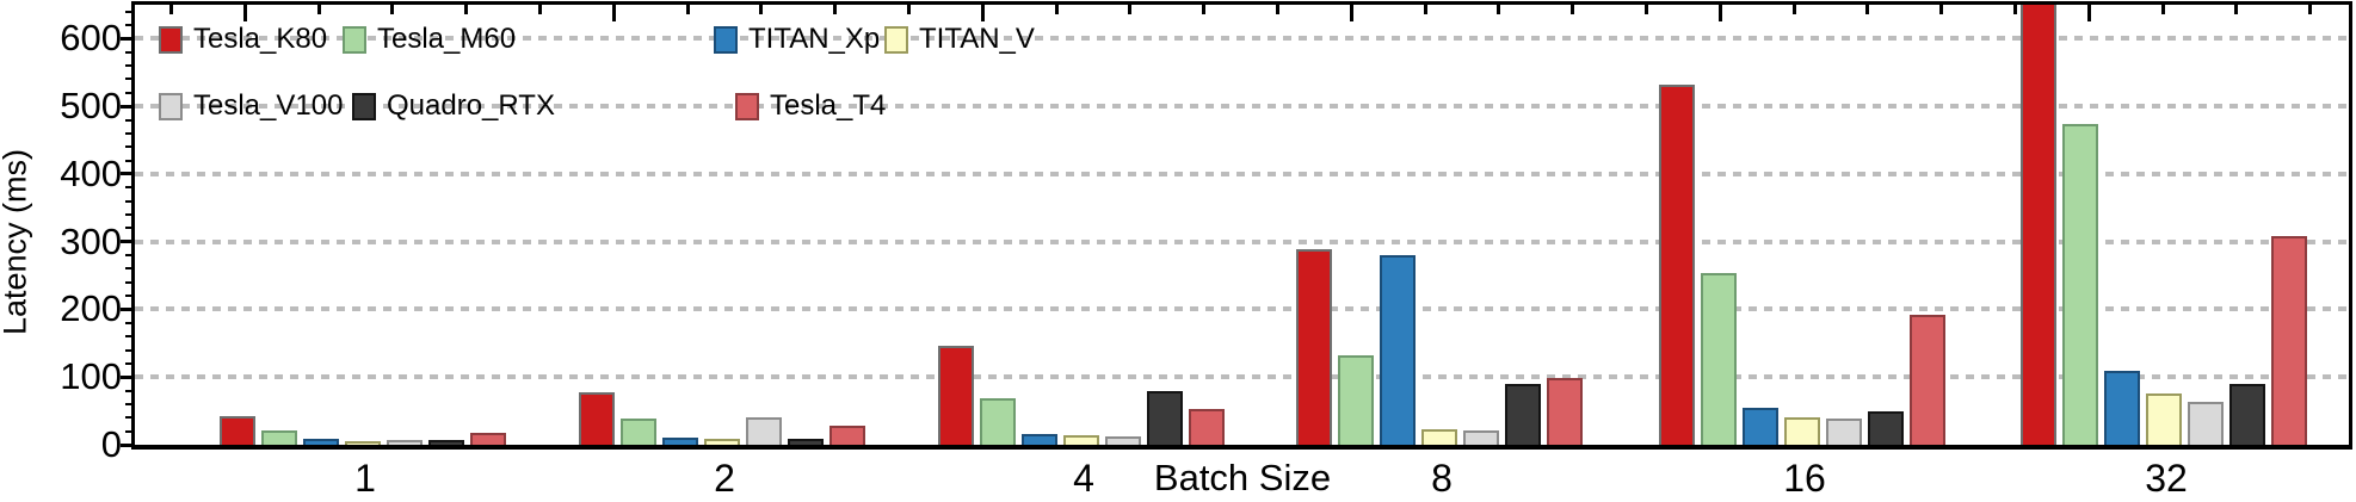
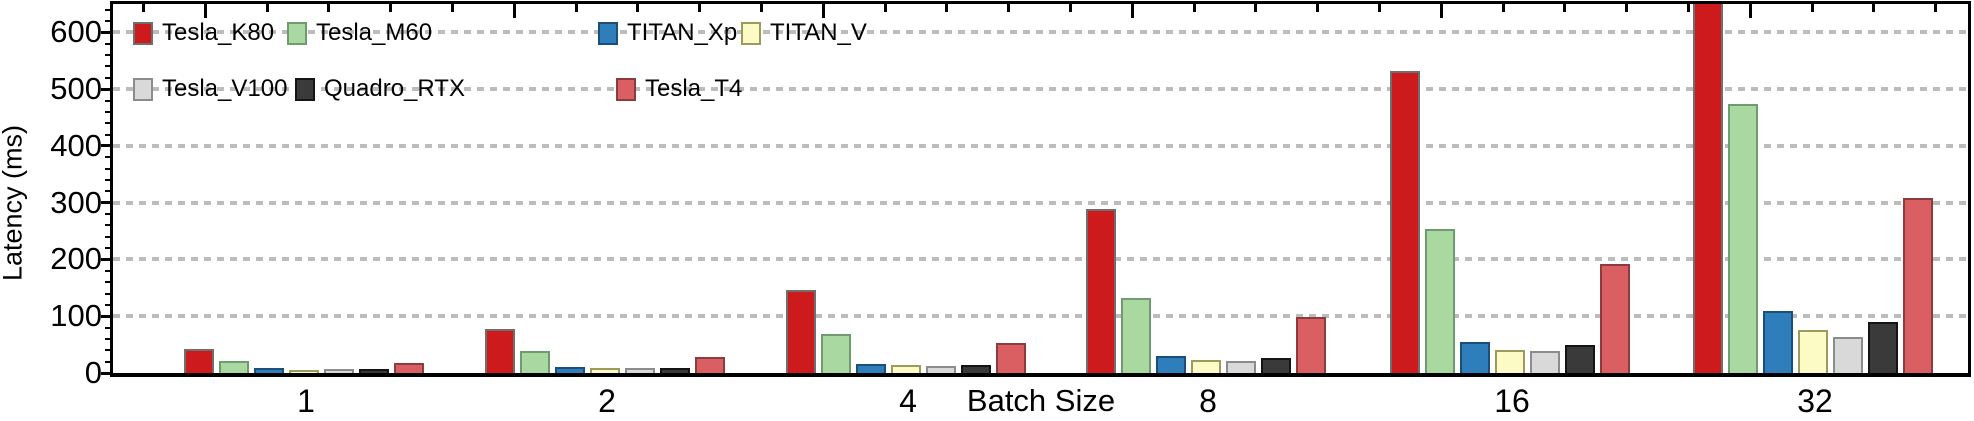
Tesla_V100/2: 40 -> 10
Quadro_RTX/4: 80 -> 20
TITAN_Xp/8: 280 -> 30
Quadro_RTX/8: 90 -> 30
